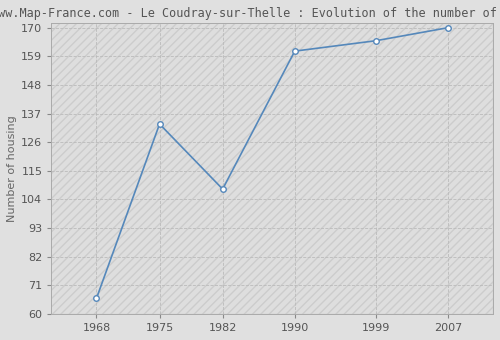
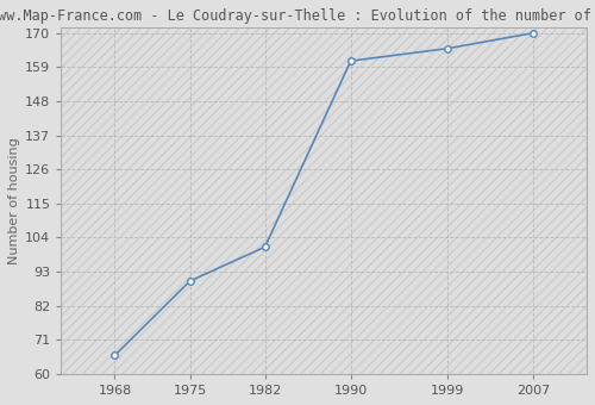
1975: 133 -> 90
1982: 108 -> 101
